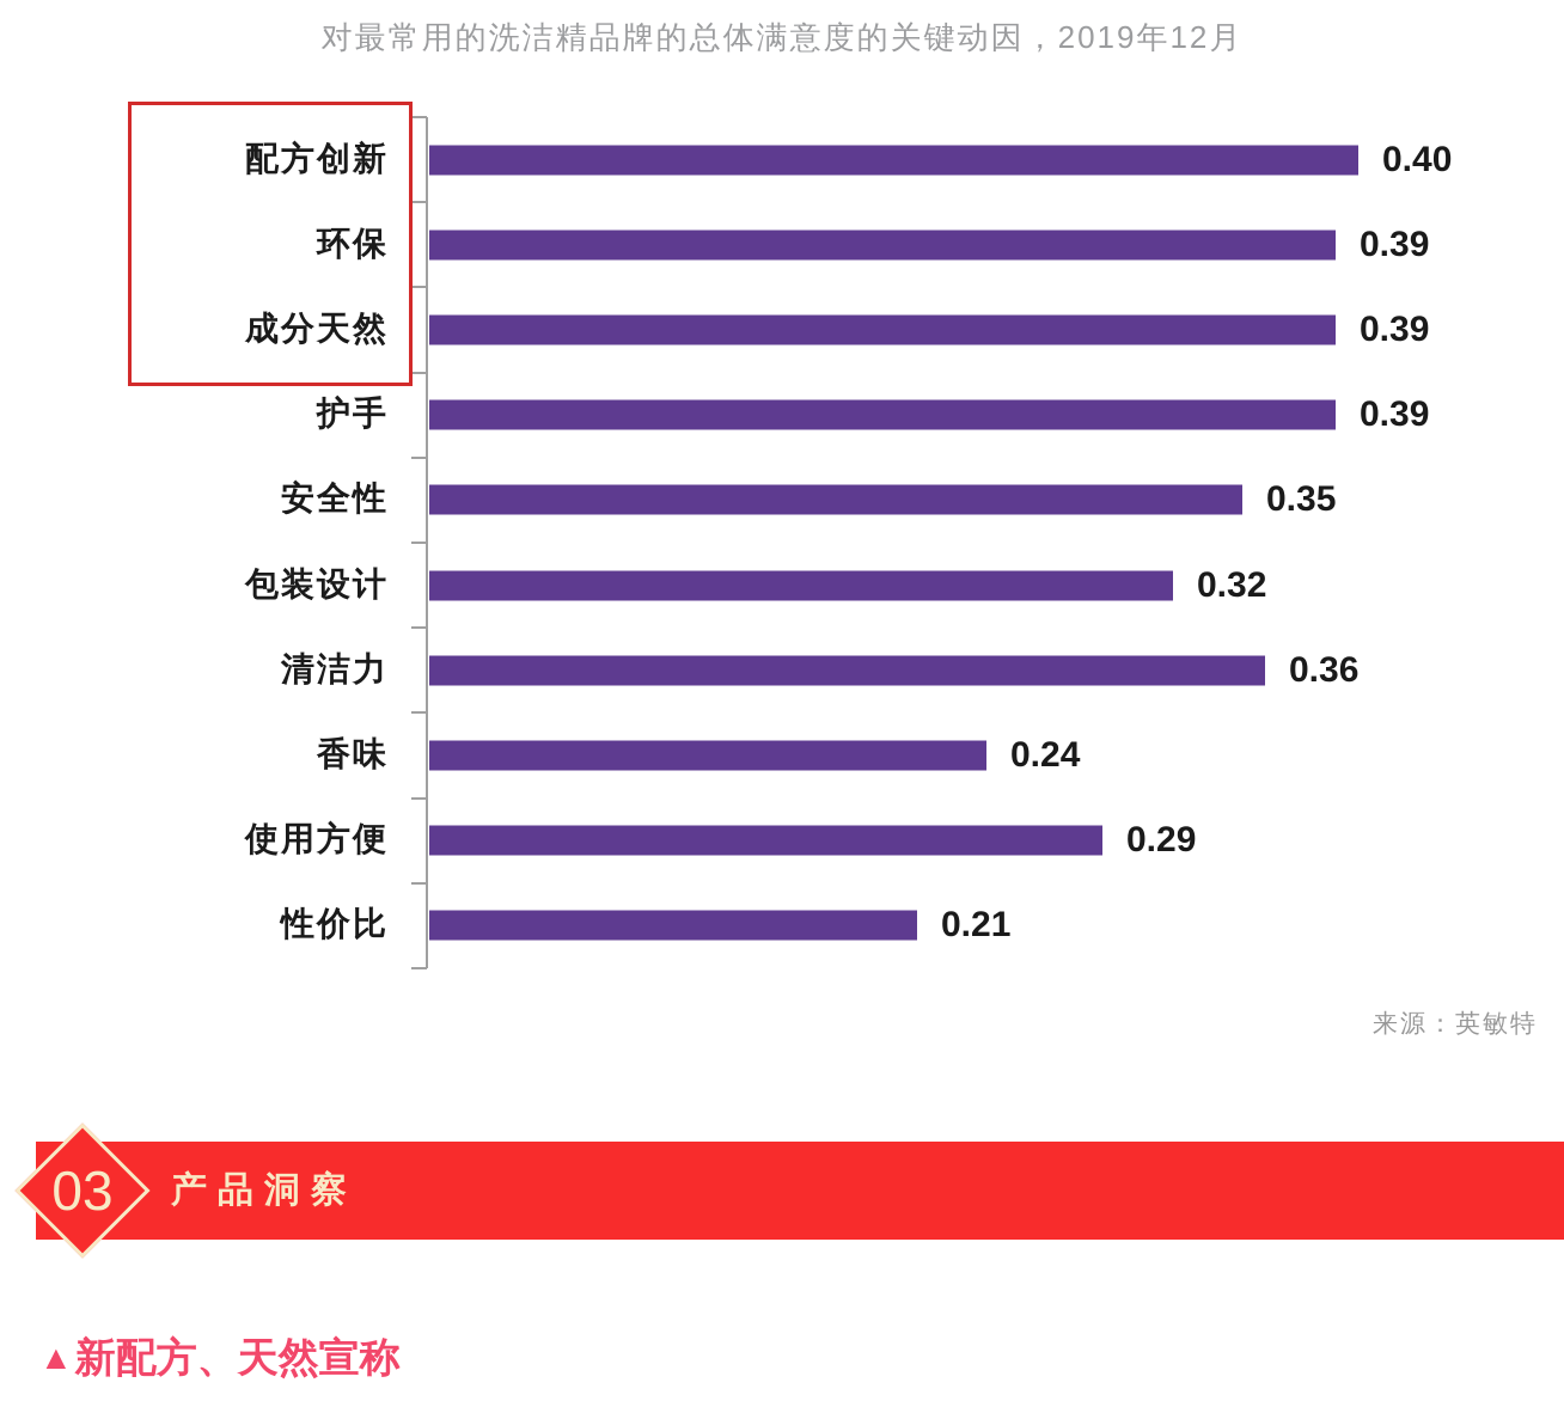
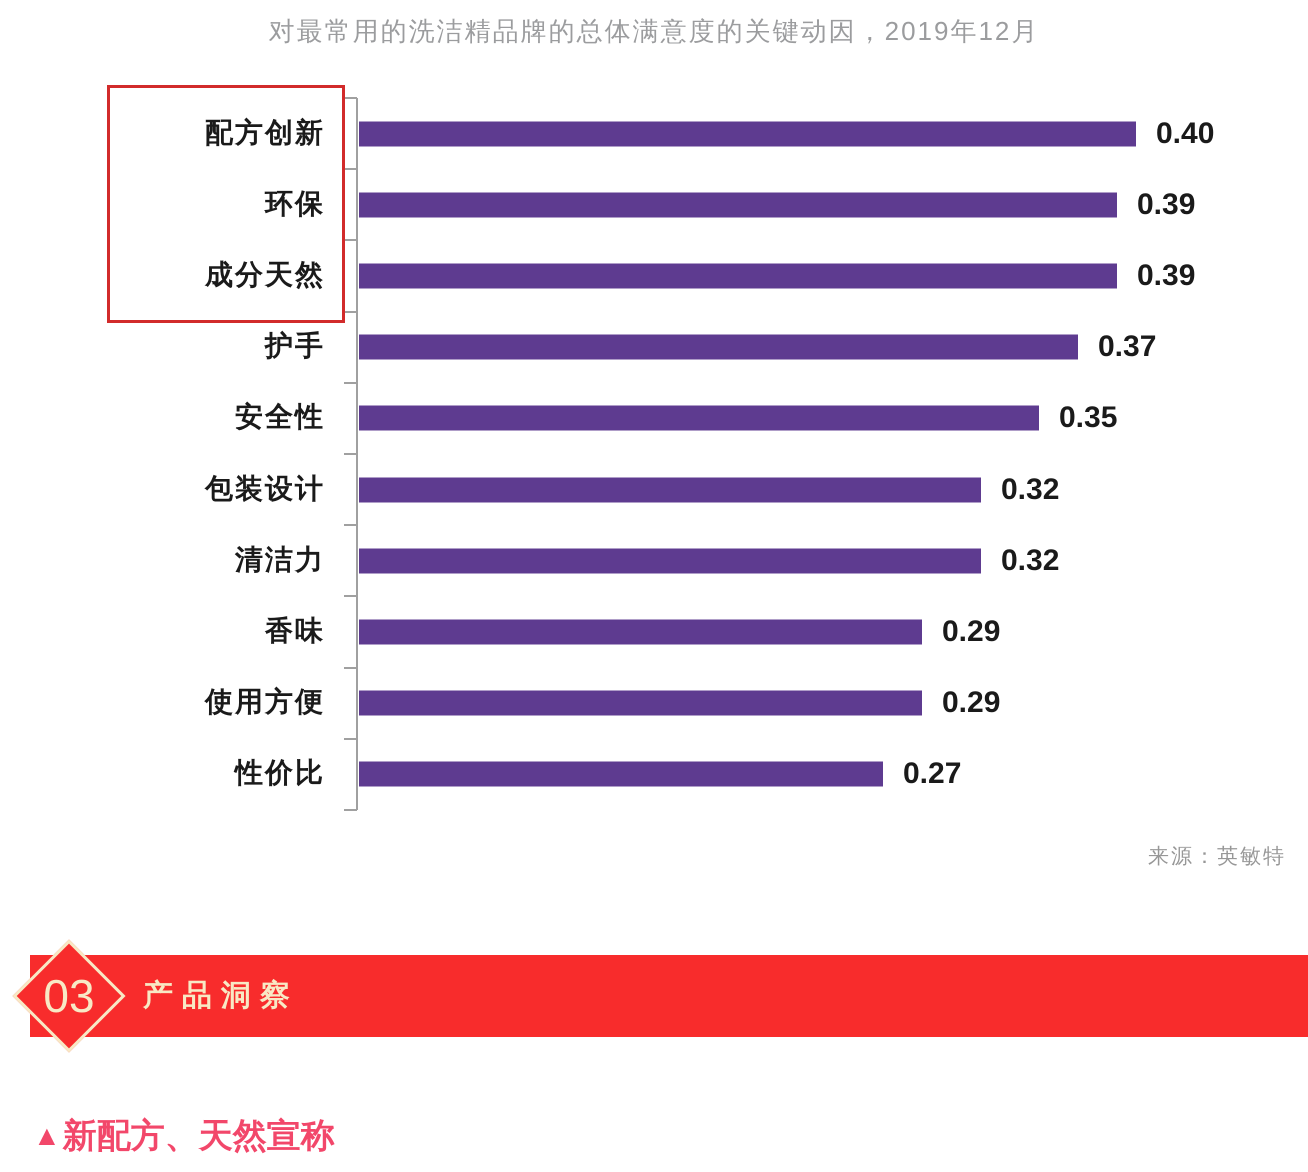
护手: 0.39 -> 0.37
清洁力: 0.36 -> 0.32
香味: 0.24 -> 0.29
性价比: 0.21 -> 0.27
